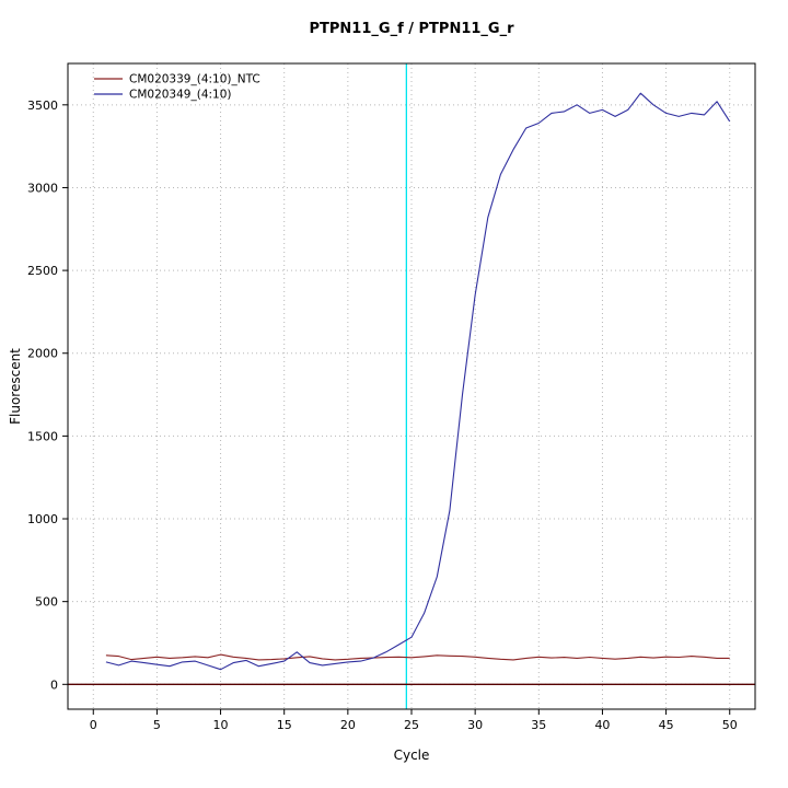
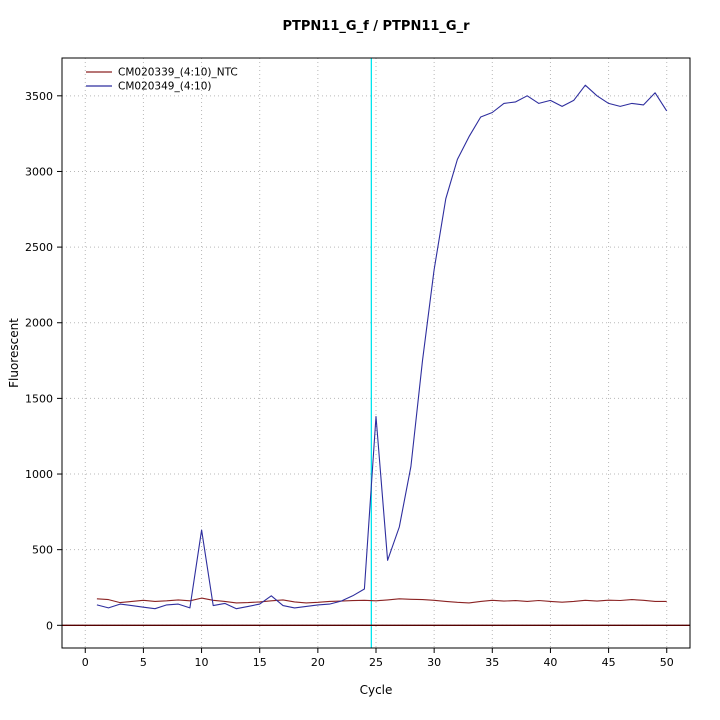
CM020349_(4:10)/10: 90 -> 630
CM020349_(4:10)/25: 280 -> 1380
